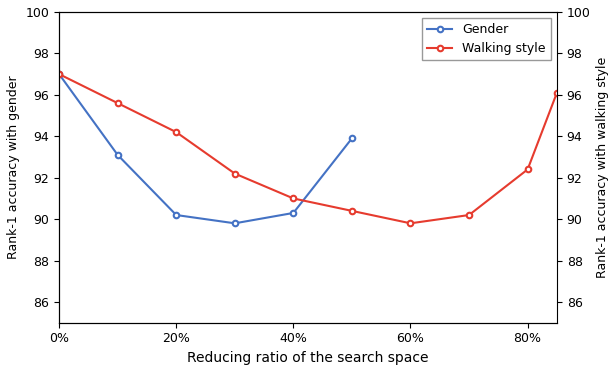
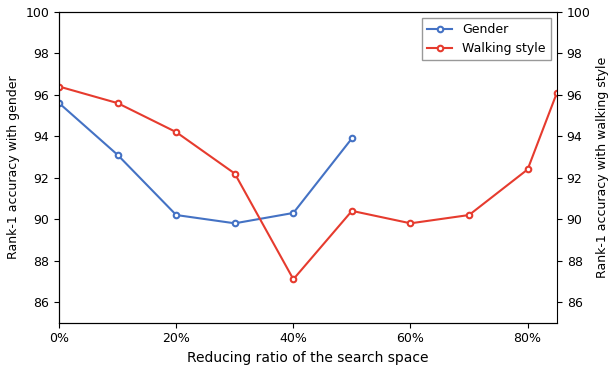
Gender/0%: 97.0 -> 95.6
Walking style/0%: 97.0 -> 96.4
Walking style/40%: 91.0 -> 87.1
